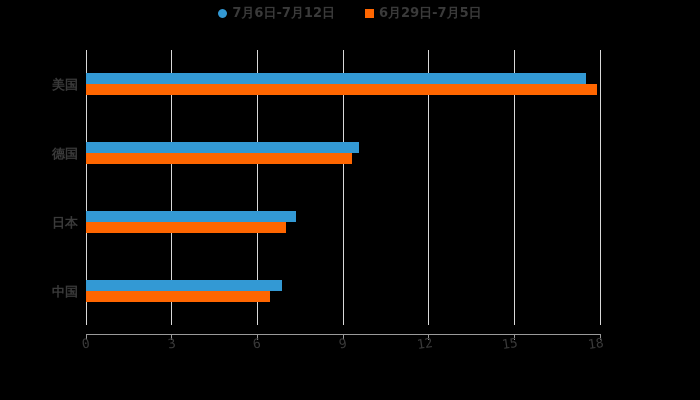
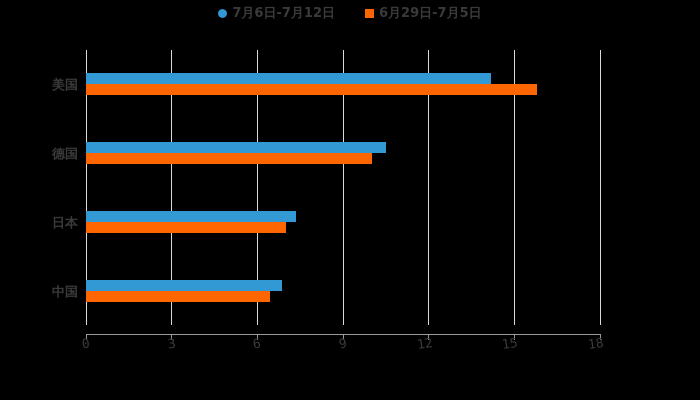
7月6日-7月12日/美国: 17.5 -> 14.2
6月29日-7月5日/美国: 17.9 -> 15.8
7月6日-7月12日/德国: 9.6 -> 10.5
6月29日-7月5日/德国: 9.3 -> 10.0
